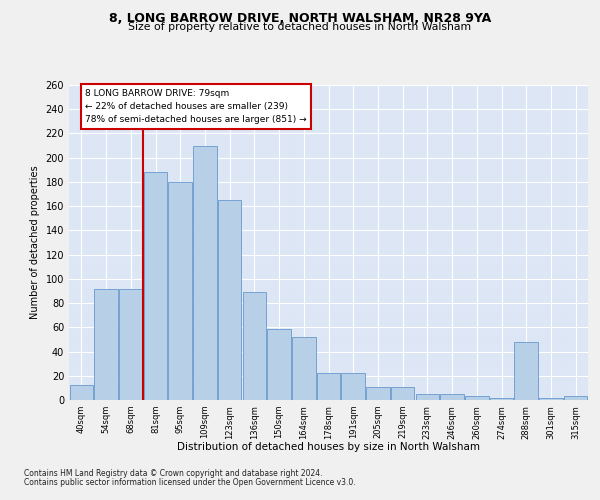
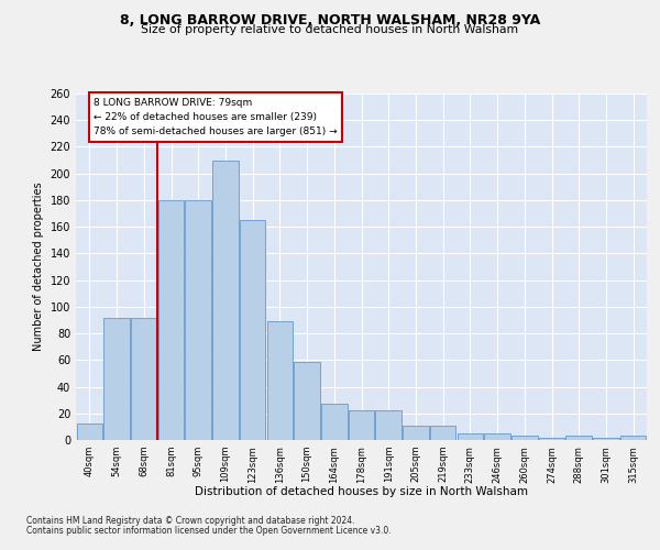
81sqm: 188 -> 180
164sqm: 52 -> 27
288sqm: 48 -> 3
